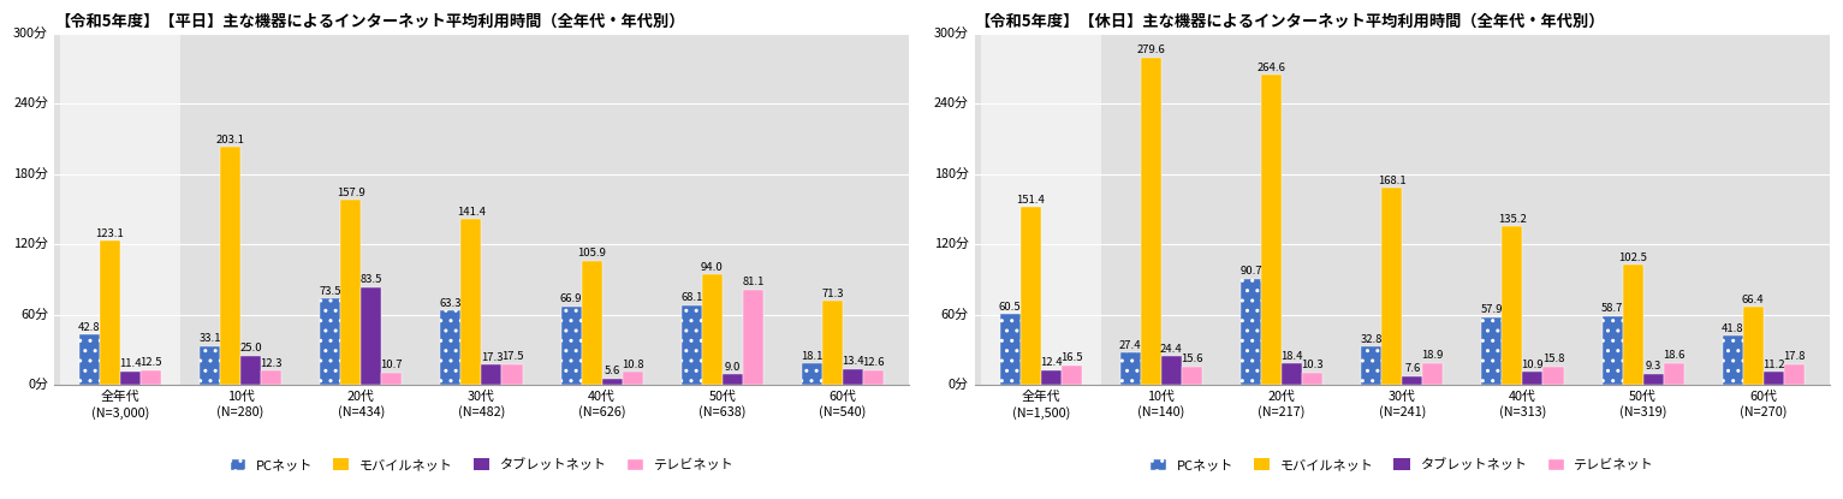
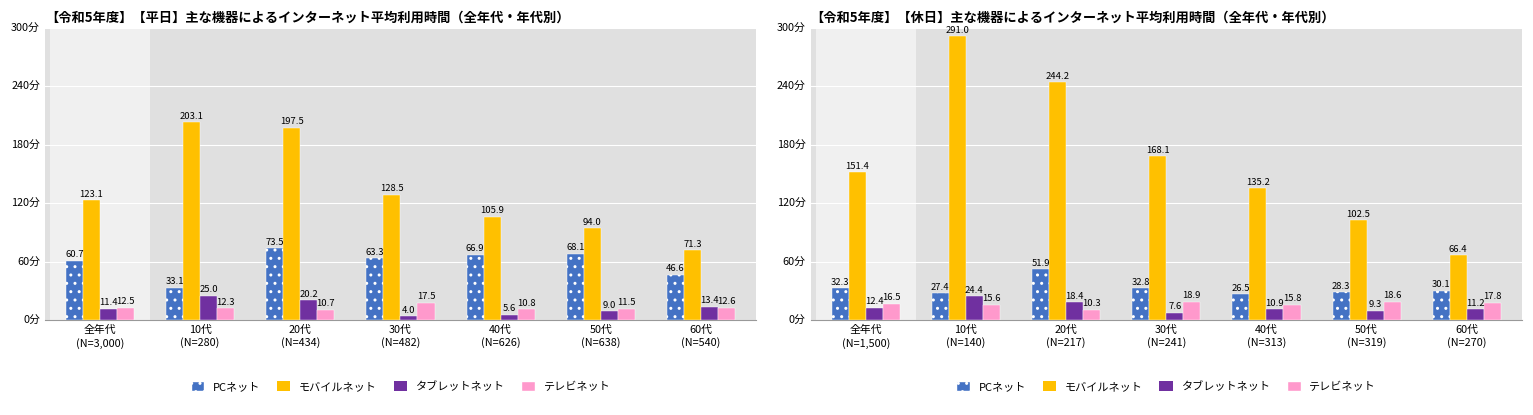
【令和5年度】【平日】主な機器によるインターネット平均利用時間（全年代・年代別）/PCネット/全年代 (N=3,000): 42.8 -> 60.7
【令和5年度】【平日】主な機器によるインターネット平均利用時間（全年代・年代別）/モバイルネット/20代 (N=434): 157.9 -> 197.5
【令和5年度】【平日】主な機器によるインターネット平均利用時間（全年代・年代別）/タブレットネット/20代 (N=434): 83.5 -> 20.2
【令和5年度】【平日】主な機器によるインターネット平均利用時間（全年代・年代別）/モバイルネット/30代 (N=482): 141.4 -> 128.5
【令和5年度】【平日】主な機器によるインターネット平均利用時間（全年代・年代別）/タブレットネット/30代 (N=482): 17.3 -> 4.0
【令和5年度】【平日】主な機器によるインターネット平均利用時間（全年代・年代別）/テレビネット/50代 (N=638): 81.1 -> 11.5
【令和5年度】【平日】主な機器によるインターネット平均利用時間（全年代・年代別）/PCネット/60代 (N=540): 18.1 -> 46.6
【令和5年度】【休日】主な機器によるインターネット平均利用時間（全年代・年代別）/PCネット/全年代 (N=1,500): 60.5 -> 32.3
【令和5年度】【休日】主な機器によるインターネット平均利用時間（全年代・年代別）/モバイルネット/10代 (N=140): 279.6 -> 291.0
【令和5年度】【休日】主な機器によるインターネット平均利用時間（全年代・年代別）/PCネット/20代 (N=217): 90.7 -> 51.9
【令和5年度】【休日】主な機器によるインターネット平均利用時間（全年代・年代別）/モバイルネット/20代 (N=217): 264.6 -> 244.2
【令和5年度】【休日】主な機器によるインターネット平均利用時間（全年代・年代別）/PCネット/40代 (N=313): 57.9 -> 26.5
【令和5年度】【休日】主な機器によるインターネット平均利用時間（全年代・年代別）/PCネット/50代 (N=319): 58.7 -> 28.3
【令和5年度】【休日】主な機器によるインターネット平均利用時間（全年代・年代別）/PCネット/60代 (N=270): 41.8 -> 30.1
